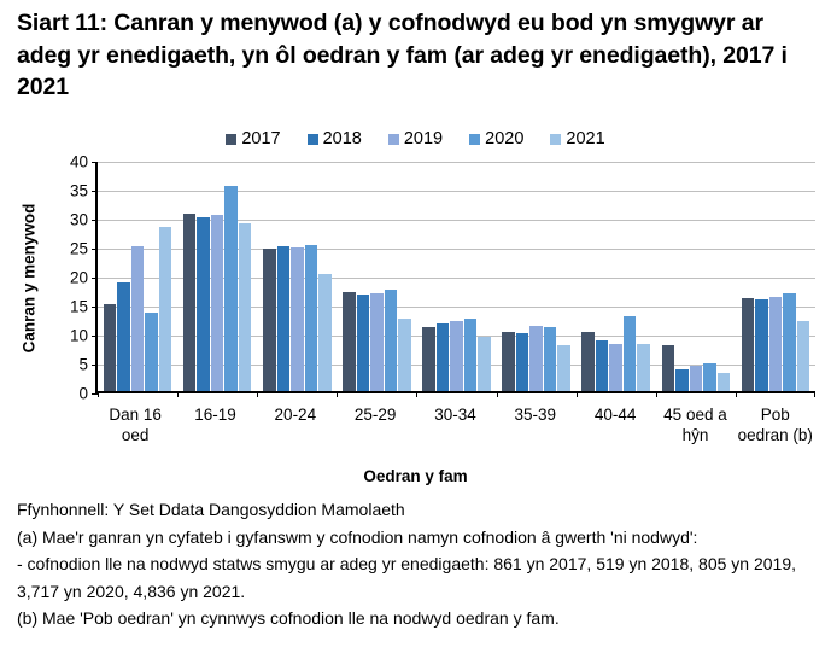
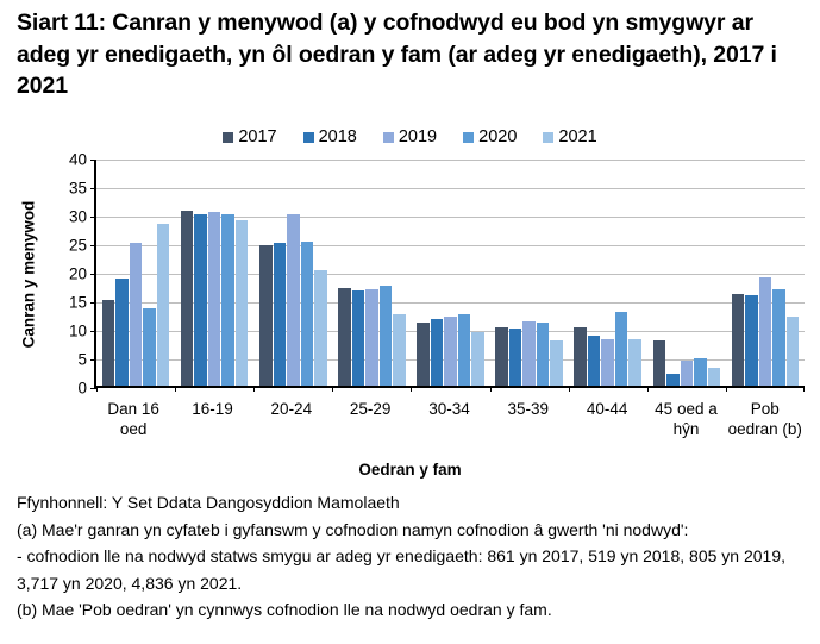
2020/16-19: 36 -> 30
2019/20-24: 25 -> 30
2018/45 oed a hŷn: 4 -> 2
2019/Pob oedran (b): 16 -> 19
